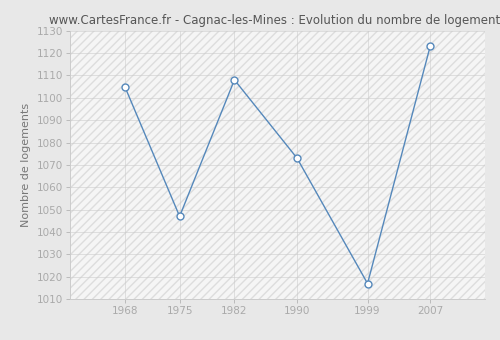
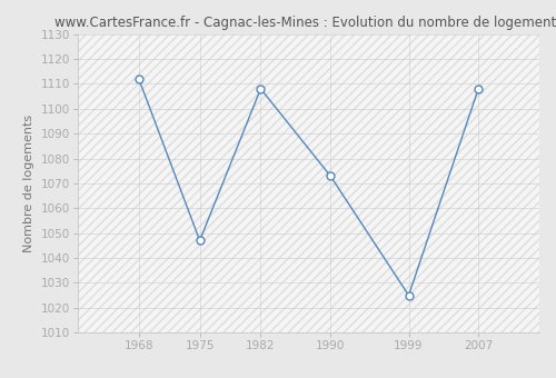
1968: 1105 -> 1112
1999: 1017 -> 1025
2007: 1123 -> 1108
